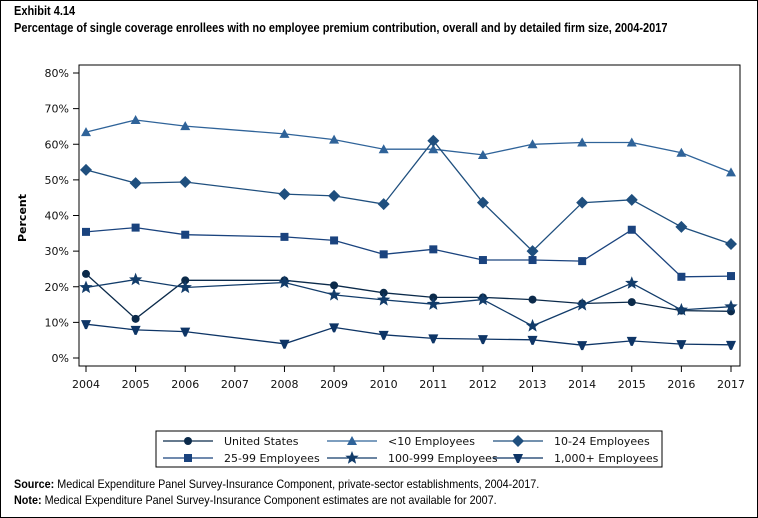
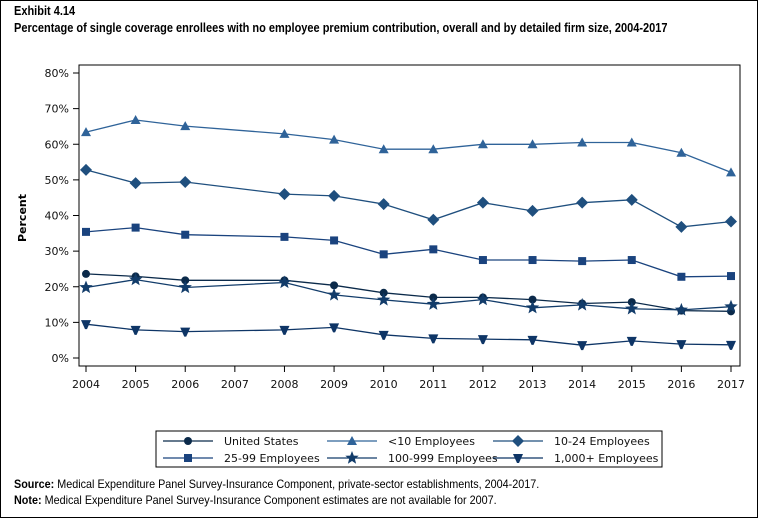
United States/2005: 11% -> 23%
1,000+ Employees/2008: 4% -> 8%
10-24 Employees/2011: 61% -> 39%
<10 Employees/2012: 57% -> 60%
10-24 Employees/2013: 30% -> 41%
100-999 Employees/2013: 9% -> 14%
25-99 Employees/2015: 36% -> 28%
100-999 Employees/2015: 21% -> 14%
10-24 Employees/2017: 32% -> 38%
